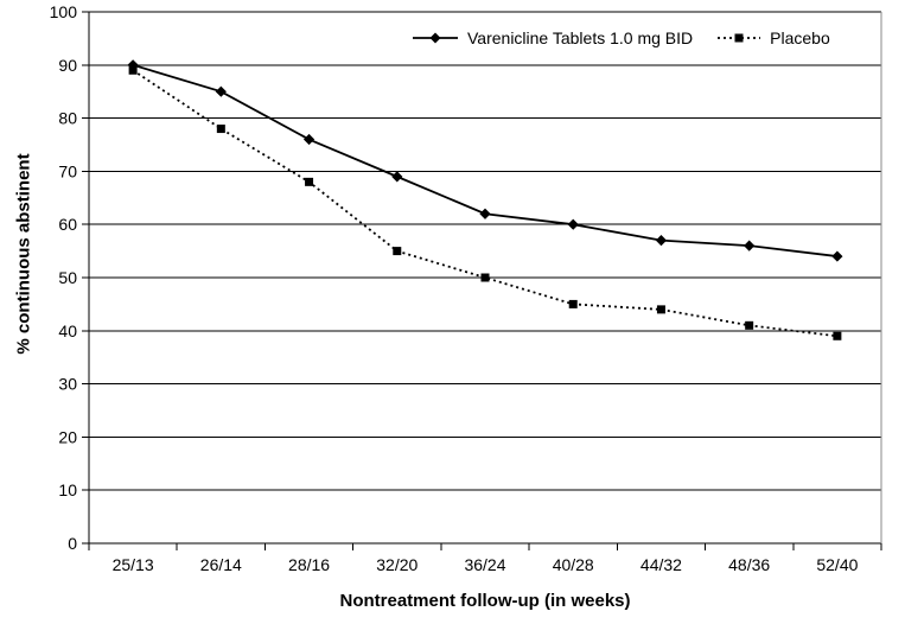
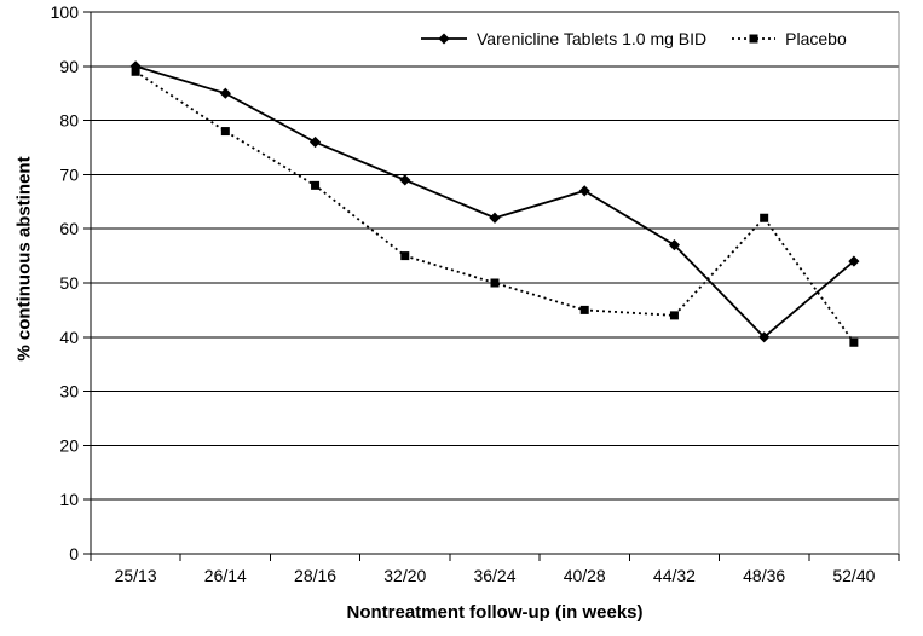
Varenicline Tablets 1.0 mg BID/40/28: 60 -> 67
Varenicline Tablets 1.0 mg BID/48/36: 56 -> 40
Placebo/48/36: 41 -> 62
